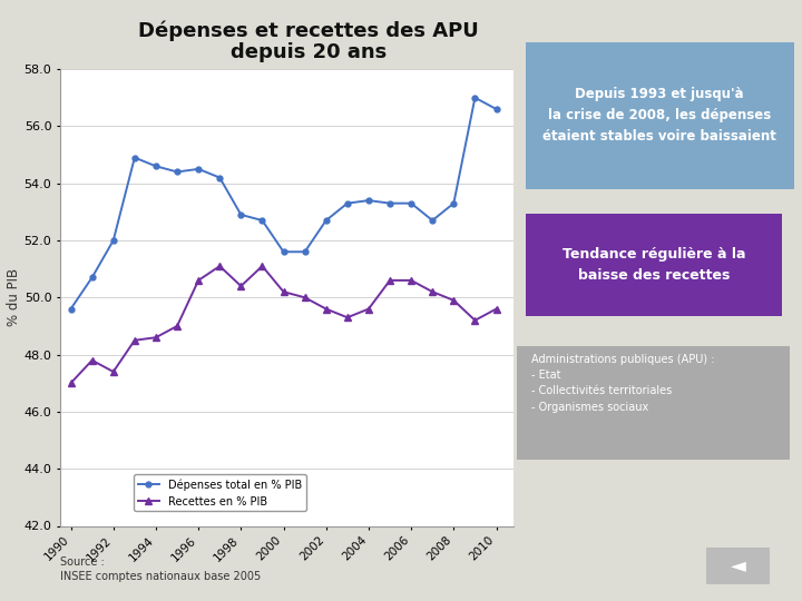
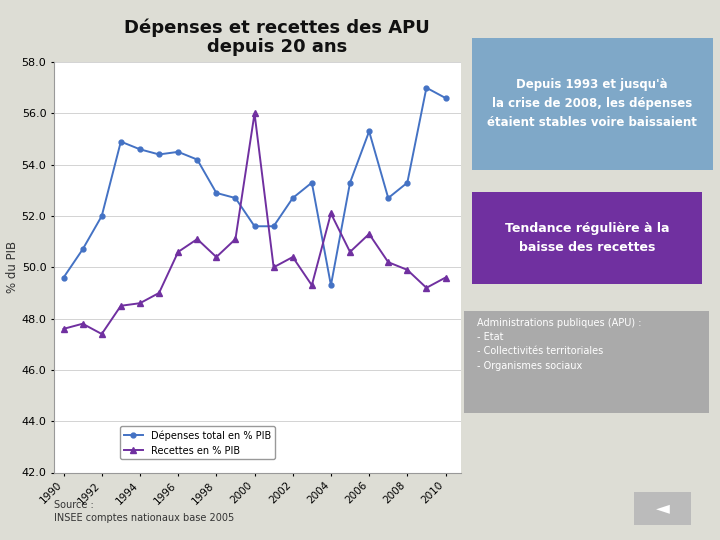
Recettes en % PIB/1990: 47.0 -> 47.6
Recettes en % PIB/2000: 50.2 -> 56.0
Recettes en % PIB/2002: 49.6 -> 50.4
Dépenses total en % PIB/2004: 53.4 -> 49.3
Recettes en % PIB/2004: 49.6 -> 52.1
Dépenses total en % PIB/2006: 53.3 -> 55.3
Recettes en % PIB/2006: 50.6 -> 51.3
